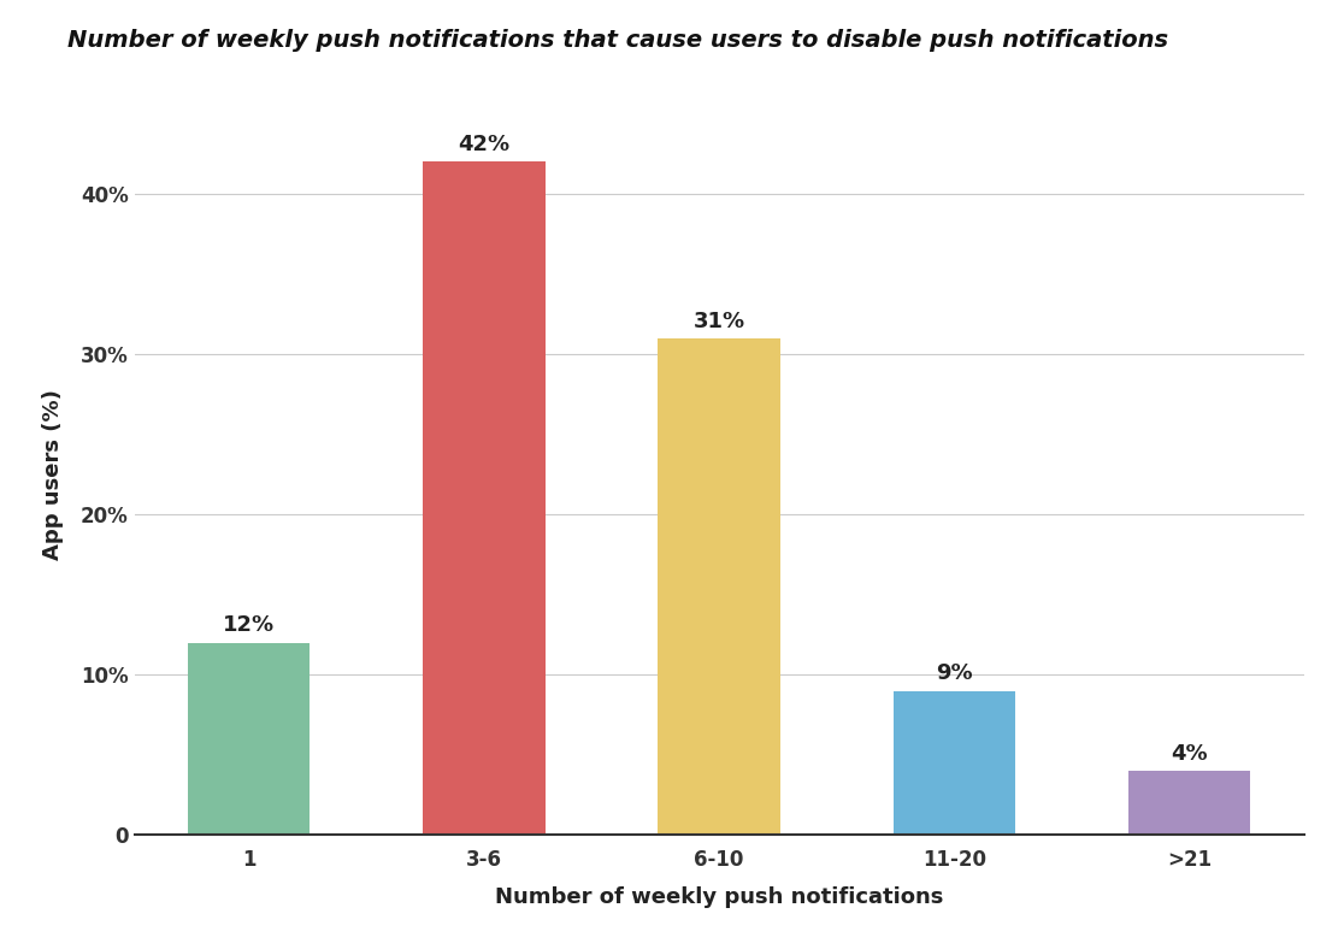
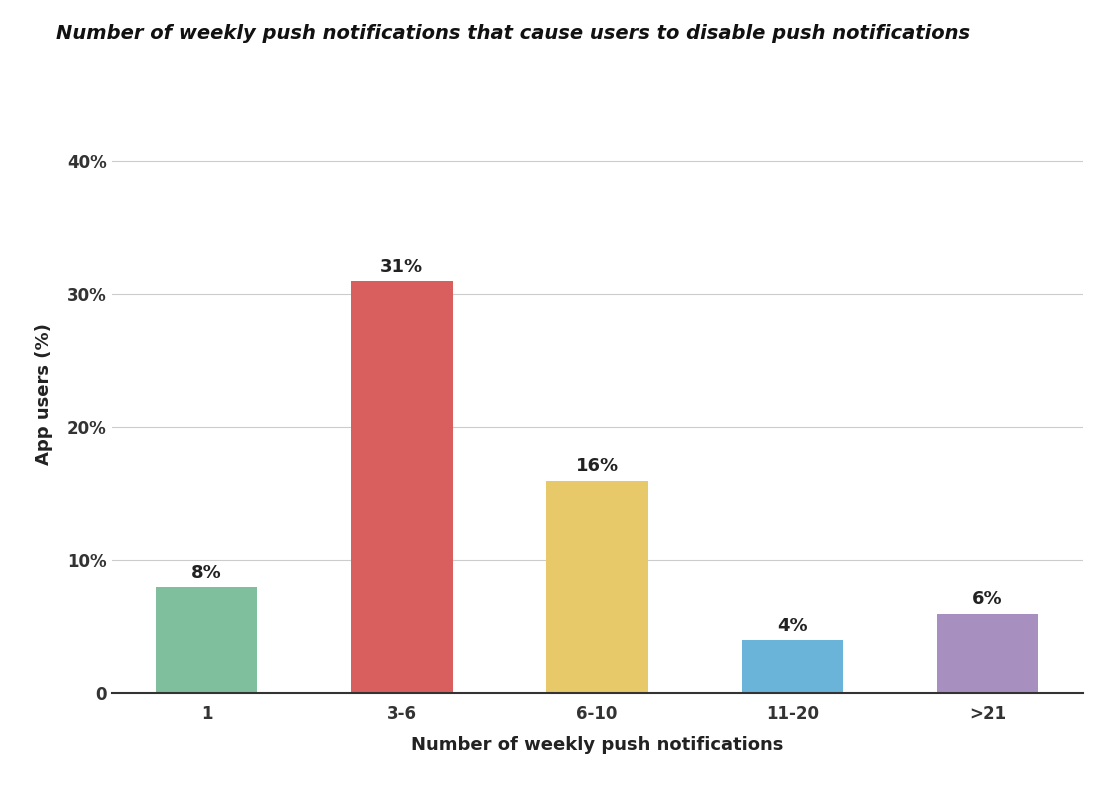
1: 12% -> 8%
3-6: 42% -> 31%
6-10: 31% -> 16%
11-20: 9% -> 4%
>21: 4% -> 6%
